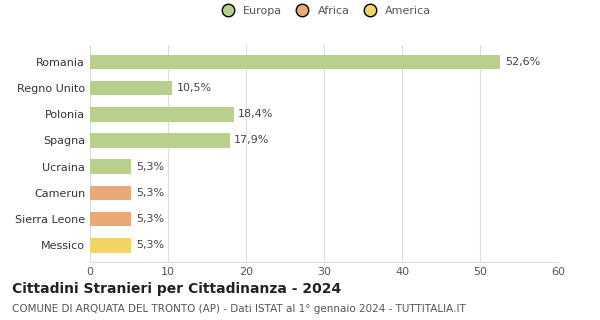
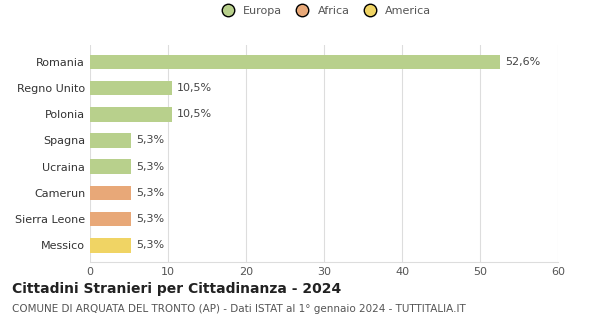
Polonia: 18,4% -> 10,5%
Spagna: 17,9% -> 5,3%
